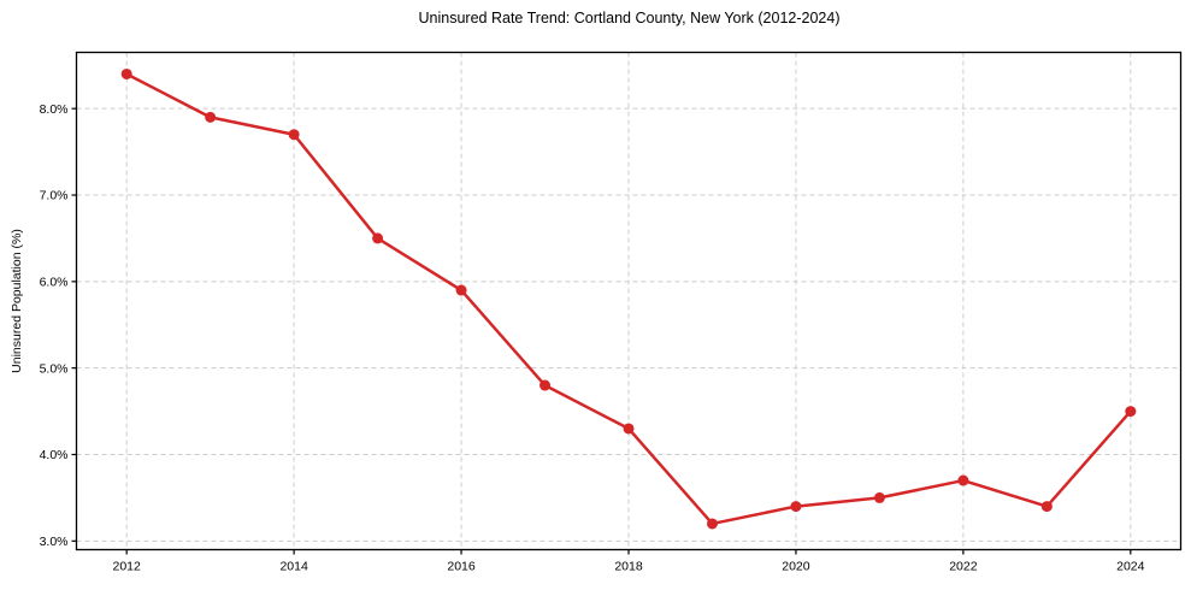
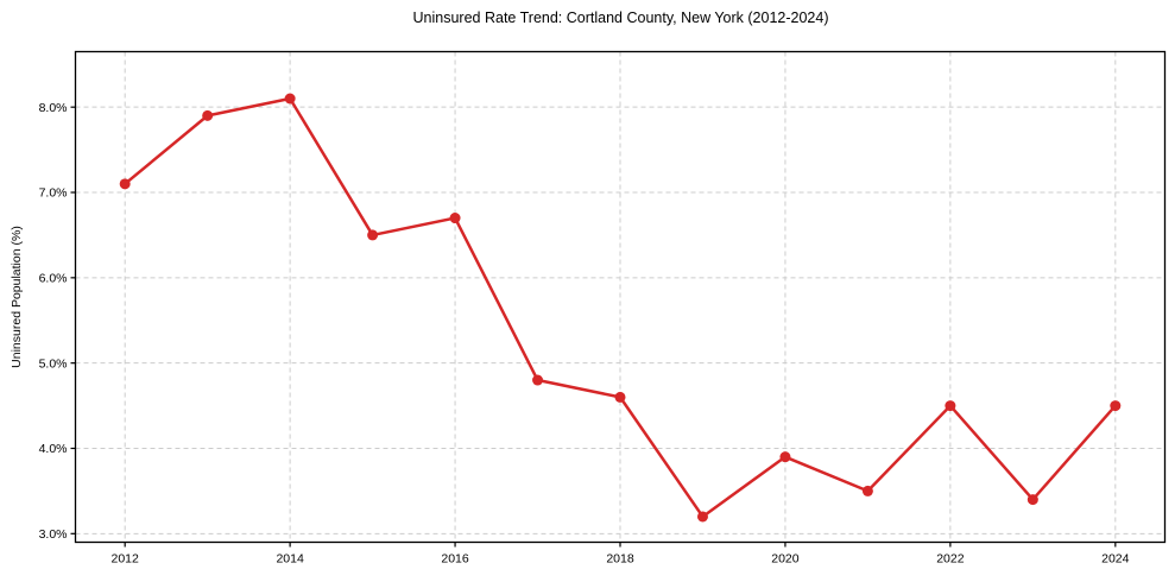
2012: 8.4% -> 7.1%
2014: 7.7% -> 8.1%
2016: 5.9% -> 6.7%
2018: 4.3% -> 4.6%
2020: 3.4% -> 3.9%
2022: 3.7% -> 4.5%
